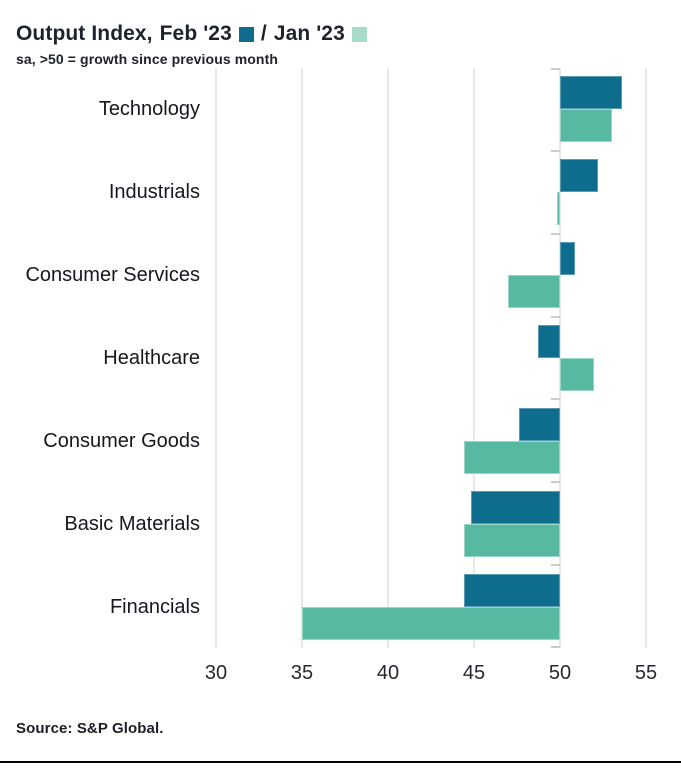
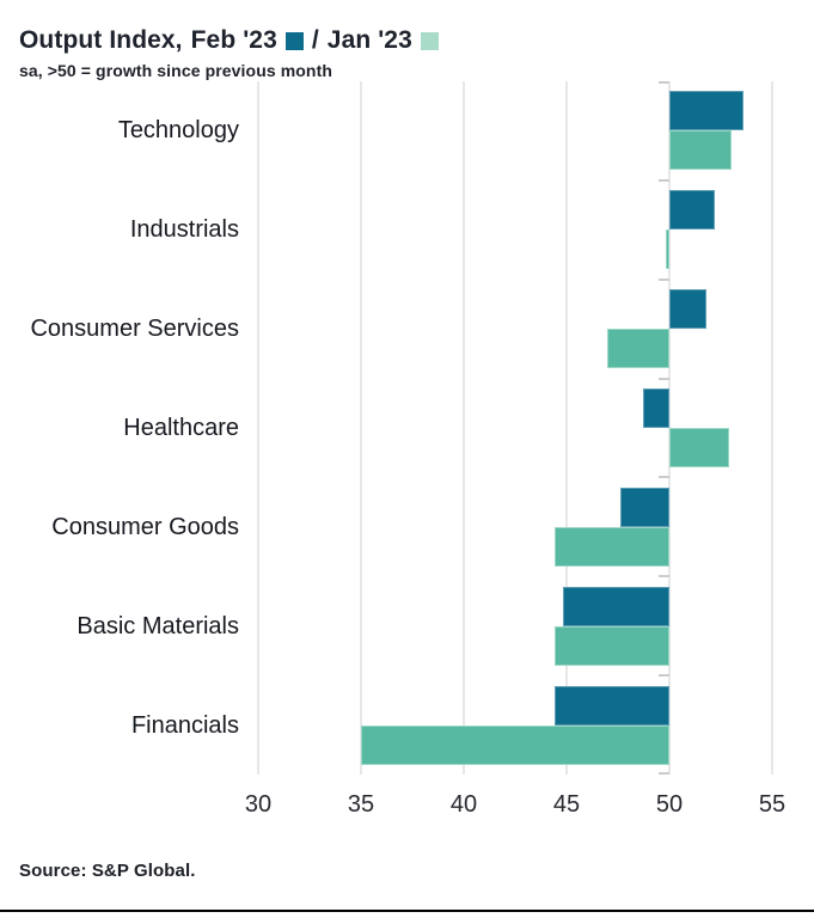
Feb '23/Consumer Services: 50.9 -> 51.8
Jan '23/Healthcare: 52.0 -> 52.9
